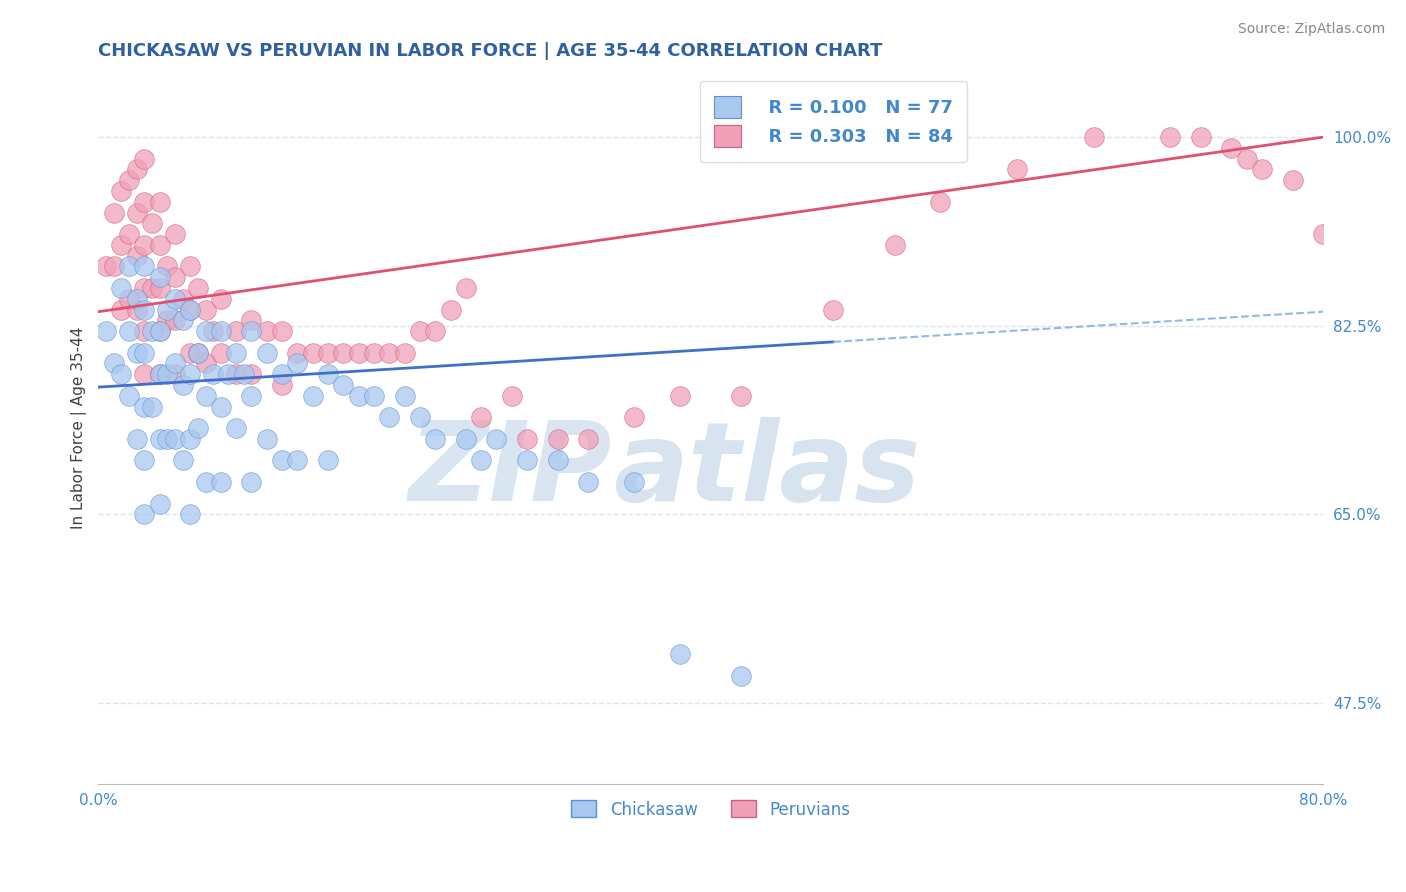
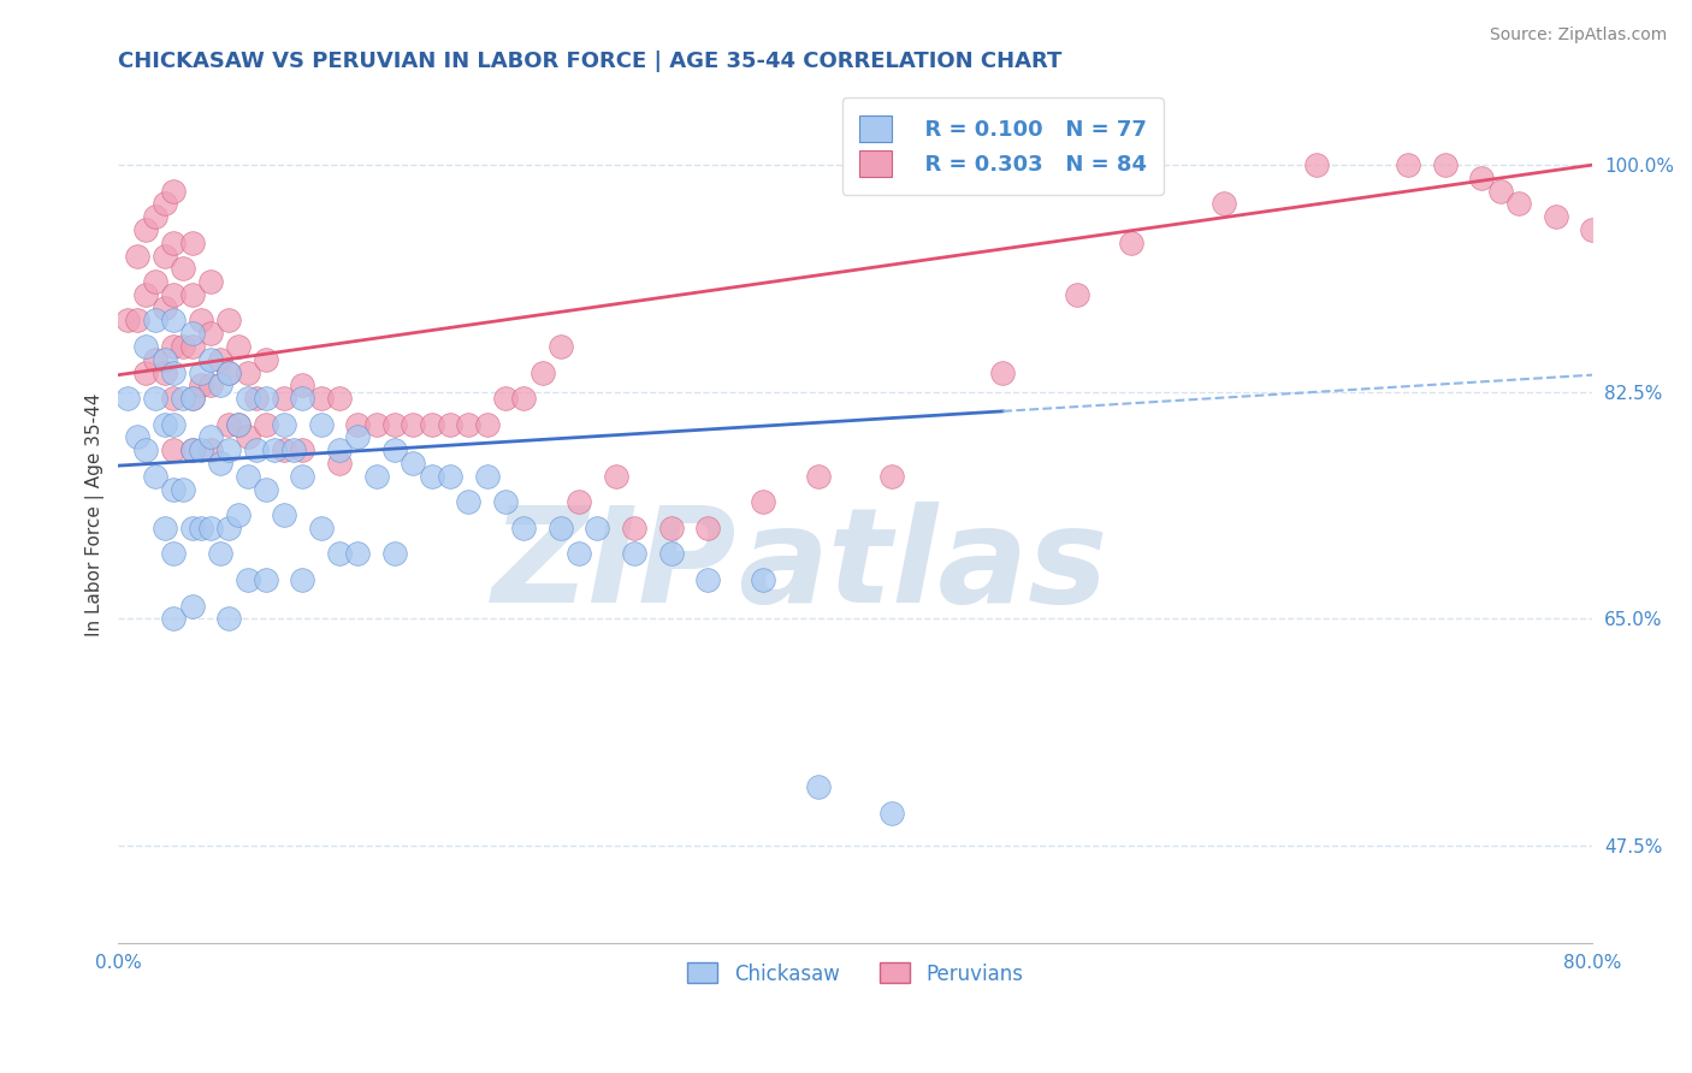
Peruvians/80.0%: 91% -> 95%
